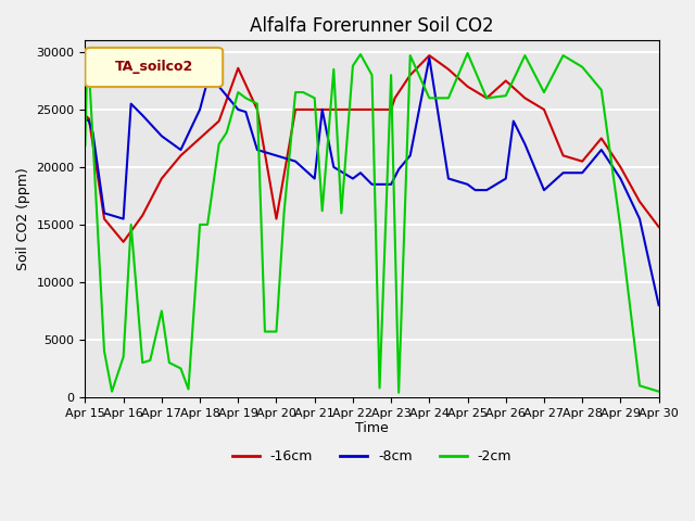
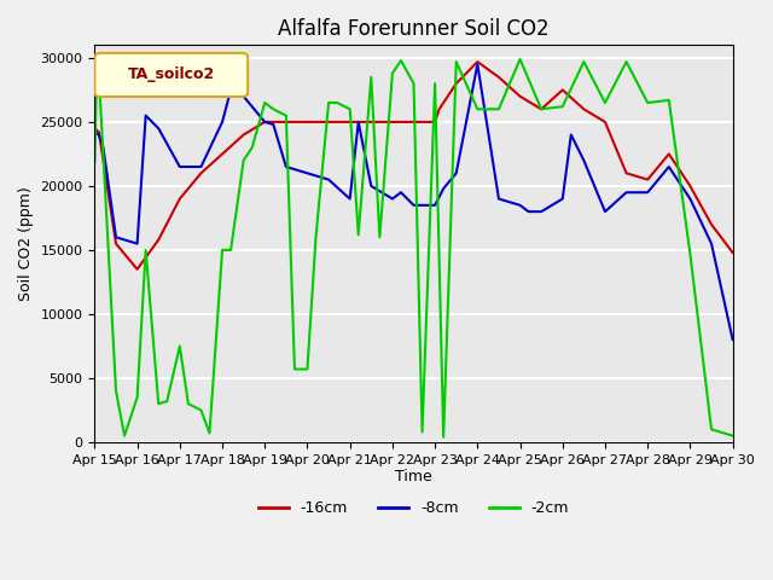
-8cm/Apr 17: 22700 -> 21500
-16cm/Apr 19: 28600 -> 25000
-16cm/Apr 20: 15500 -> 25000
-2cm/Apr 28: 28700 -> 26500
